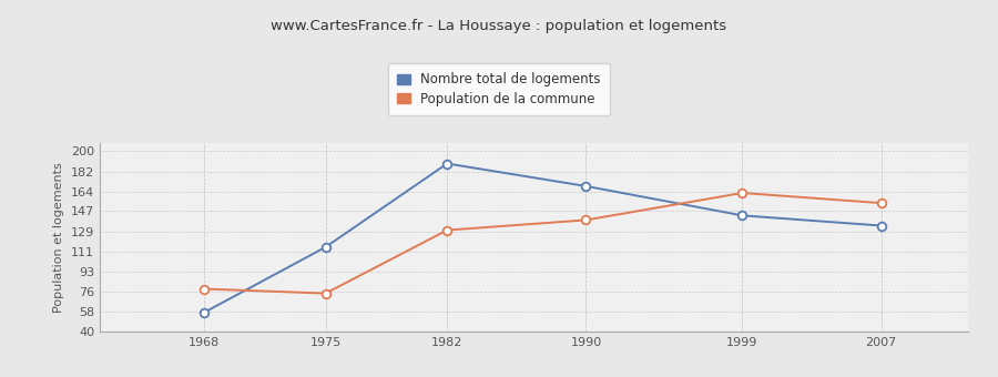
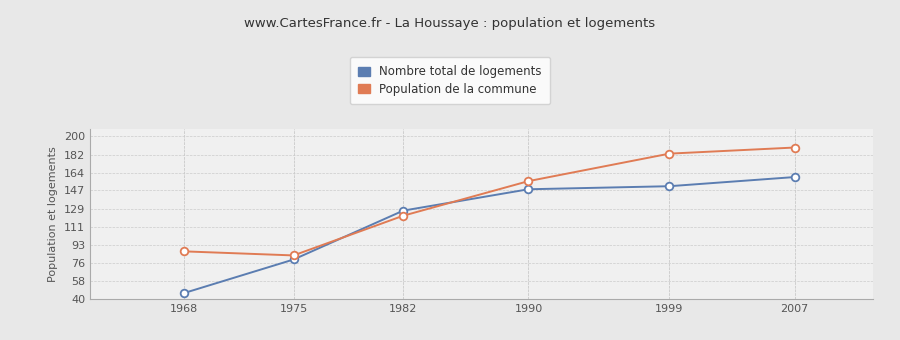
Nombre total de logements/1968: 57 -> 46
Population de la commune/1968: 78 -> 87
Nombre total de logements/1975: 115 -> 79
Population de la commune/1975: 74 -> 83
Nombre total de logements/1982: 189 -> 127
Population de la commune/1982: 130 -> 122
Nombre total de logements/1990: 169 -> 148
Population de la commune/1990: 139 -> 156
Nombre total de logements/1999: 143 -> 151
Population de la commune/1999: 163 -> 183
Nombre total de logements/2007: 134 -> 160
Population de la commune/2007: 154 -> 189
